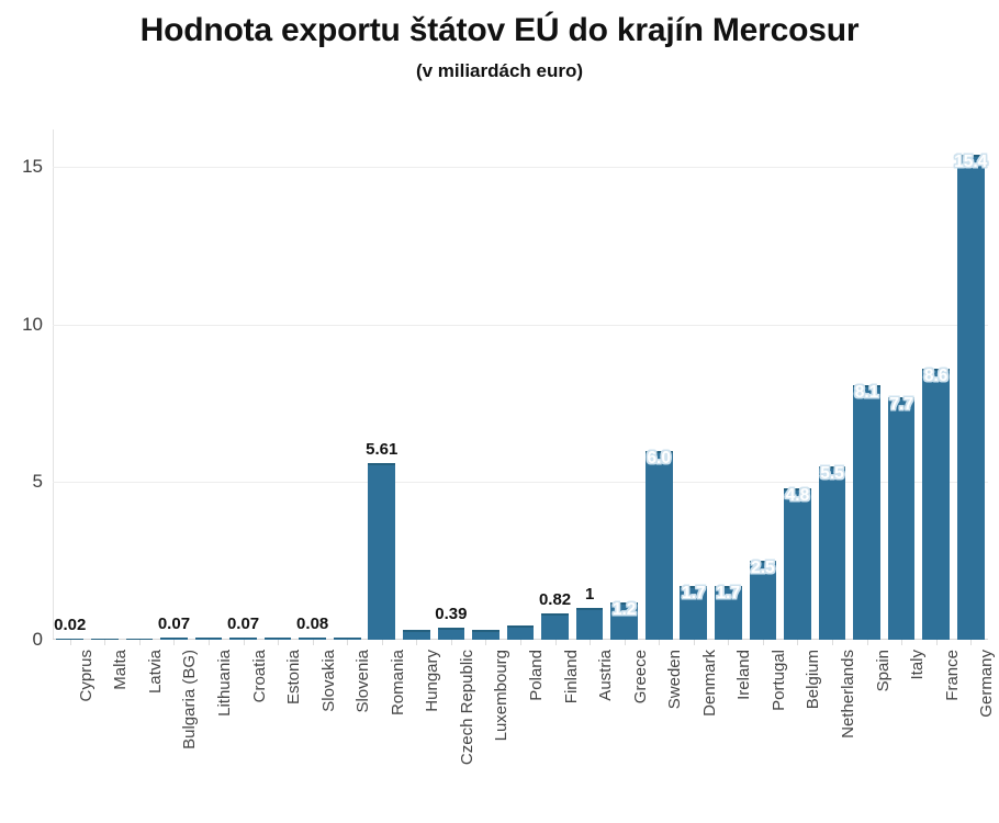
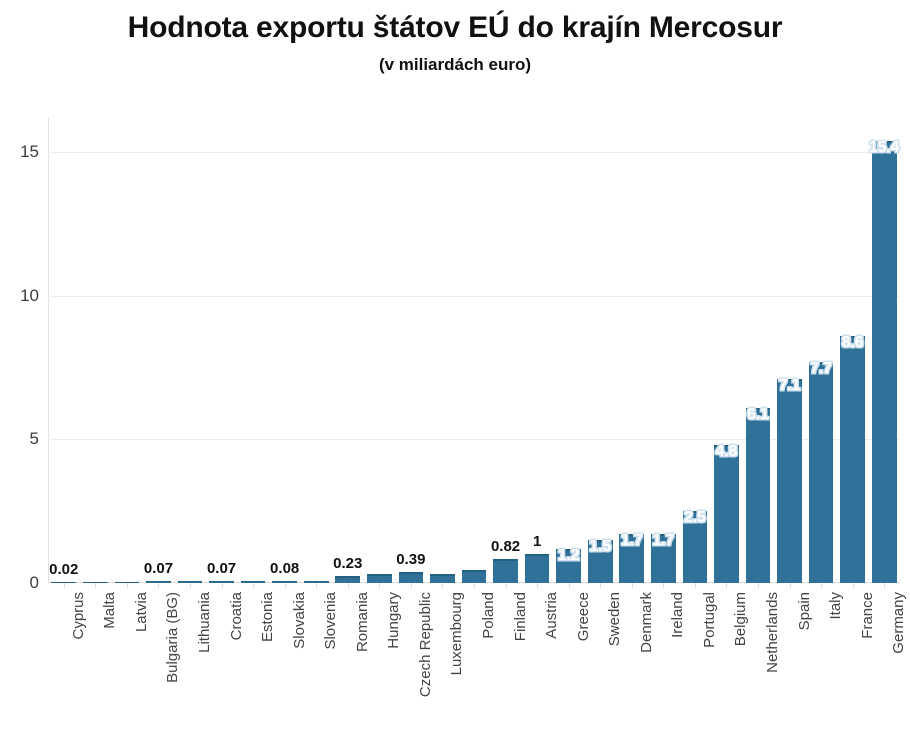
Romania: 5.61 -> 0.23
Sweden: 6.0 -> 1.5
Netherlands: 5.5 -> 6.1
Spain: 8.1 -> 7.1
